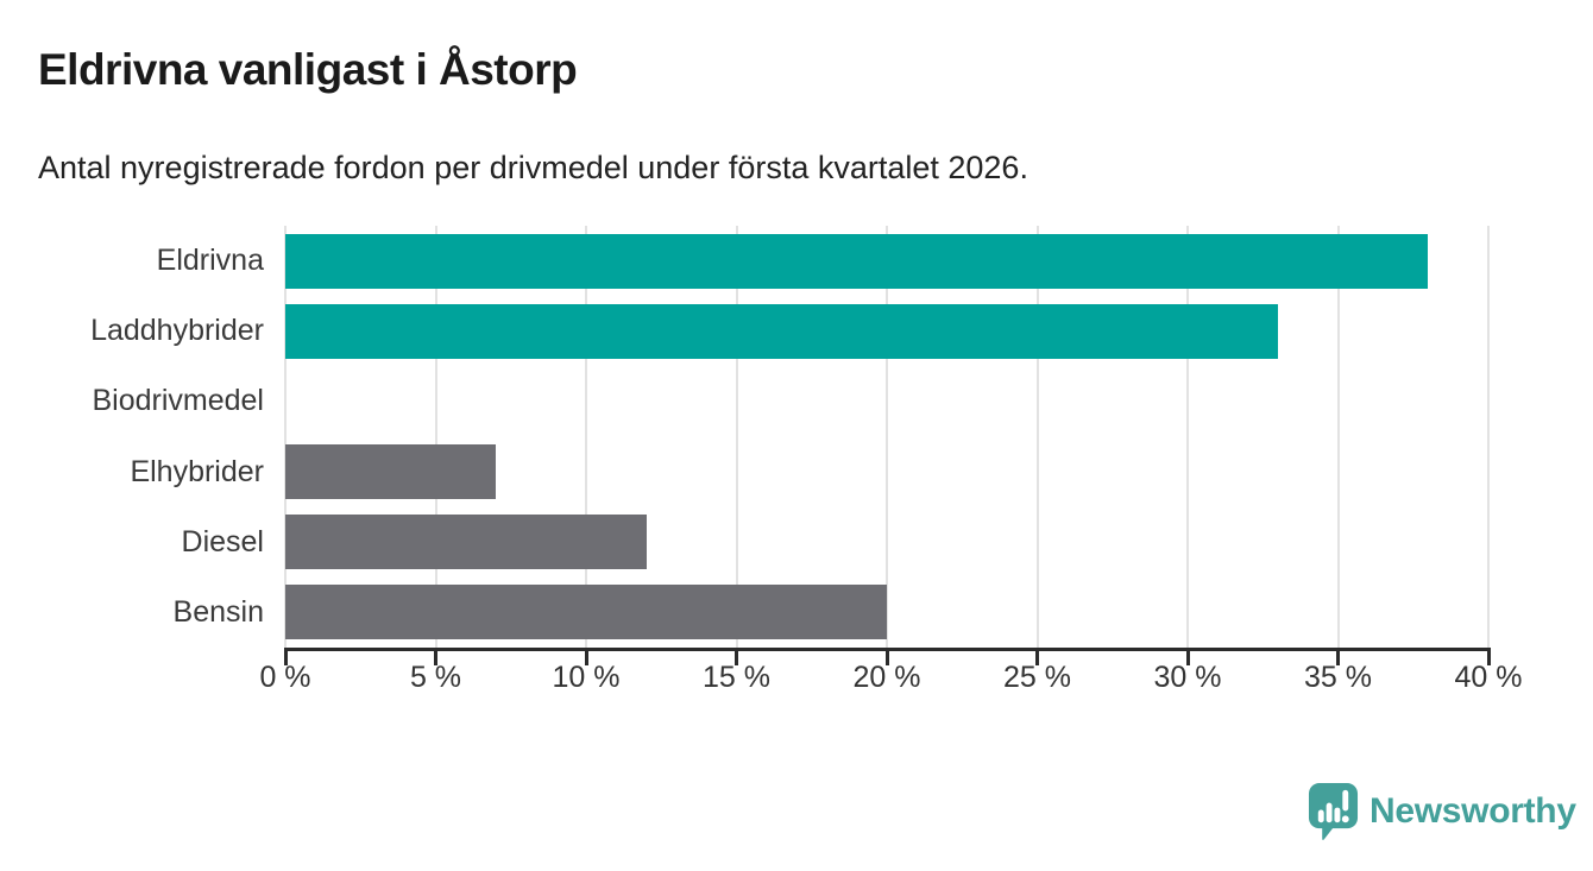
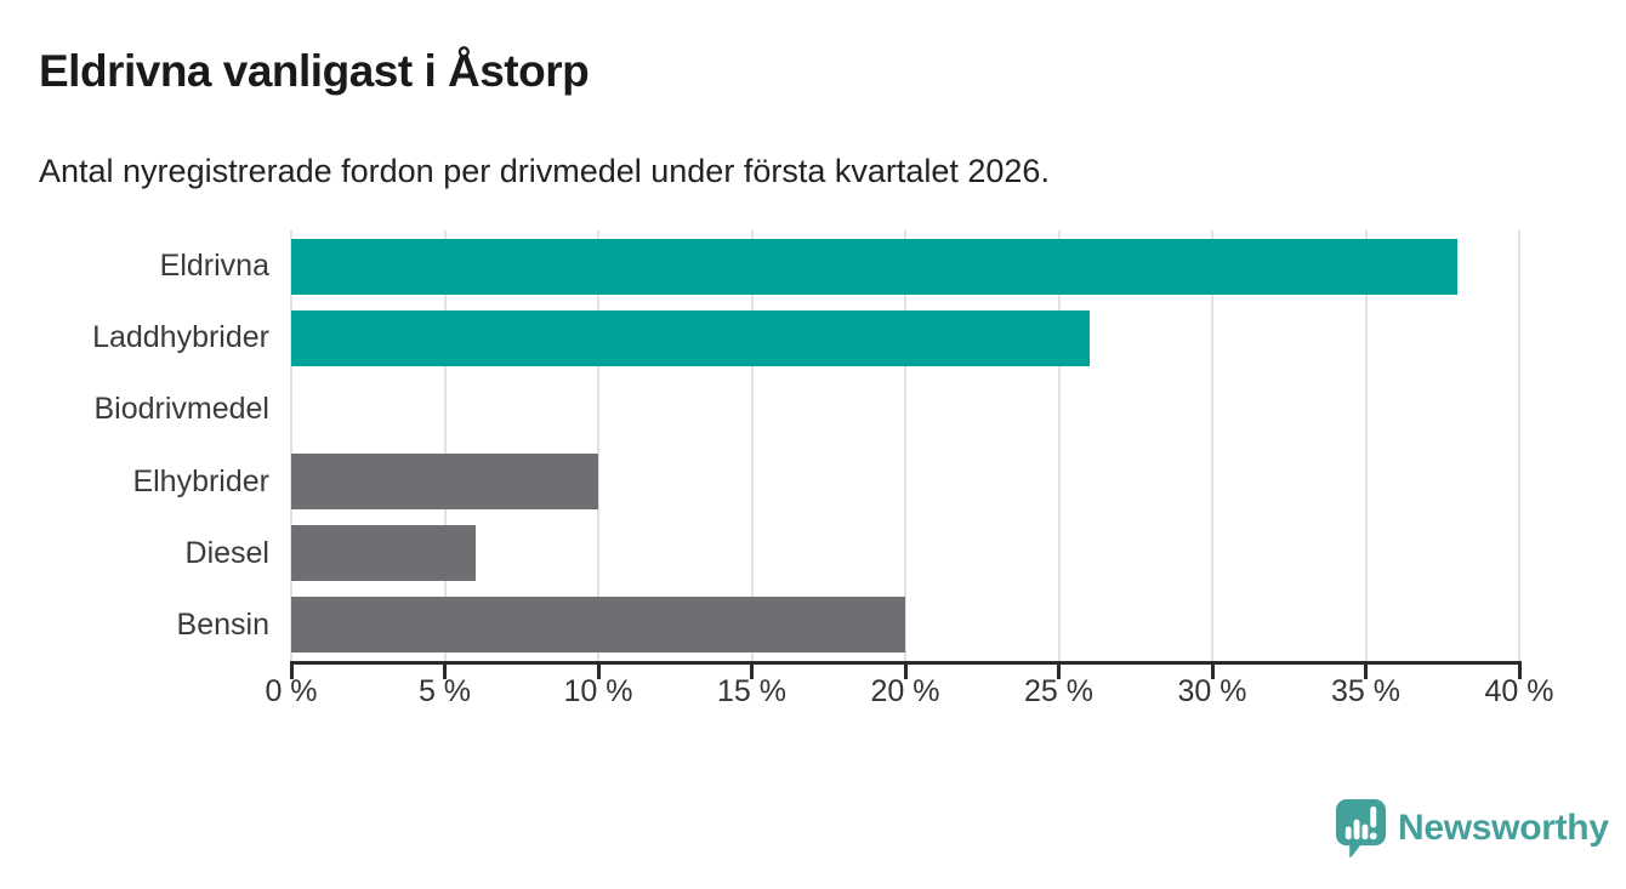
Laddhybrider: 33% -> 26%
Elhybrider: 7% -> 10%
Diesel: 12% -> 6%
